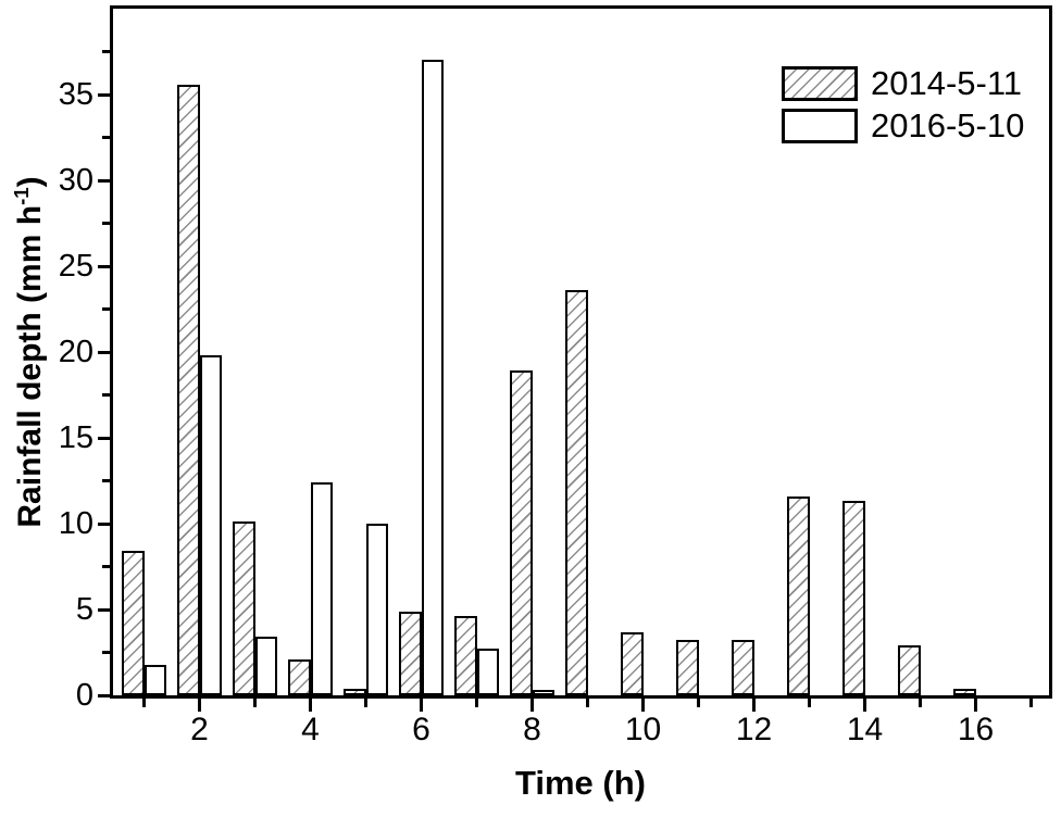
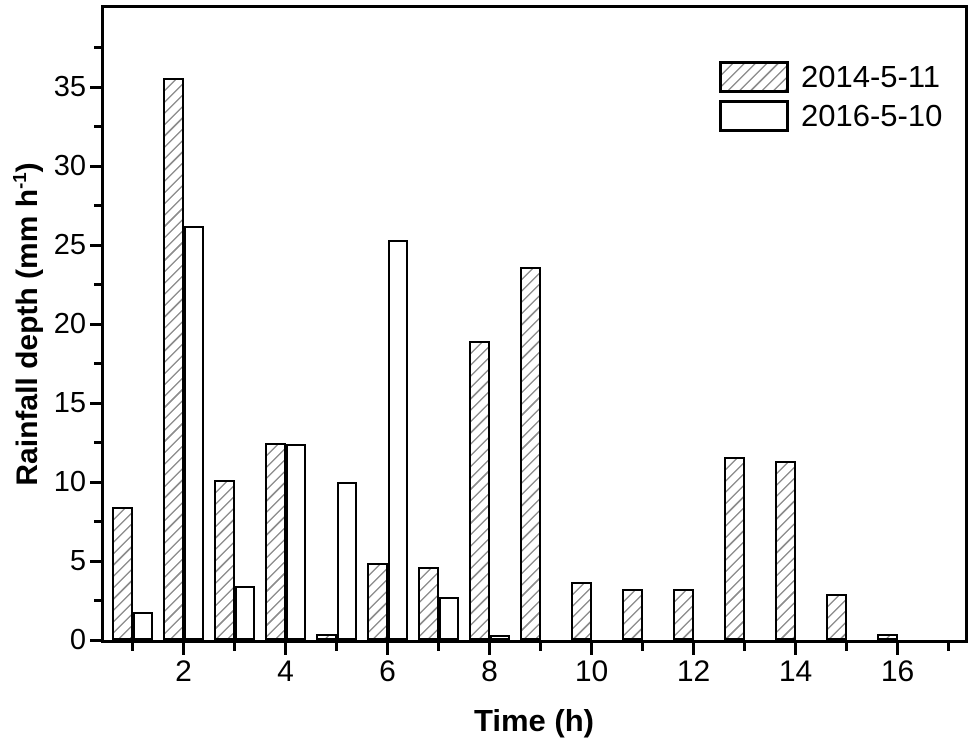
2016-5-10/2: 19.8 -> 26.2
2014-5-11/4: 2.1 -> 12.5
2016-5-10/6: 37.0 -> 25.3
